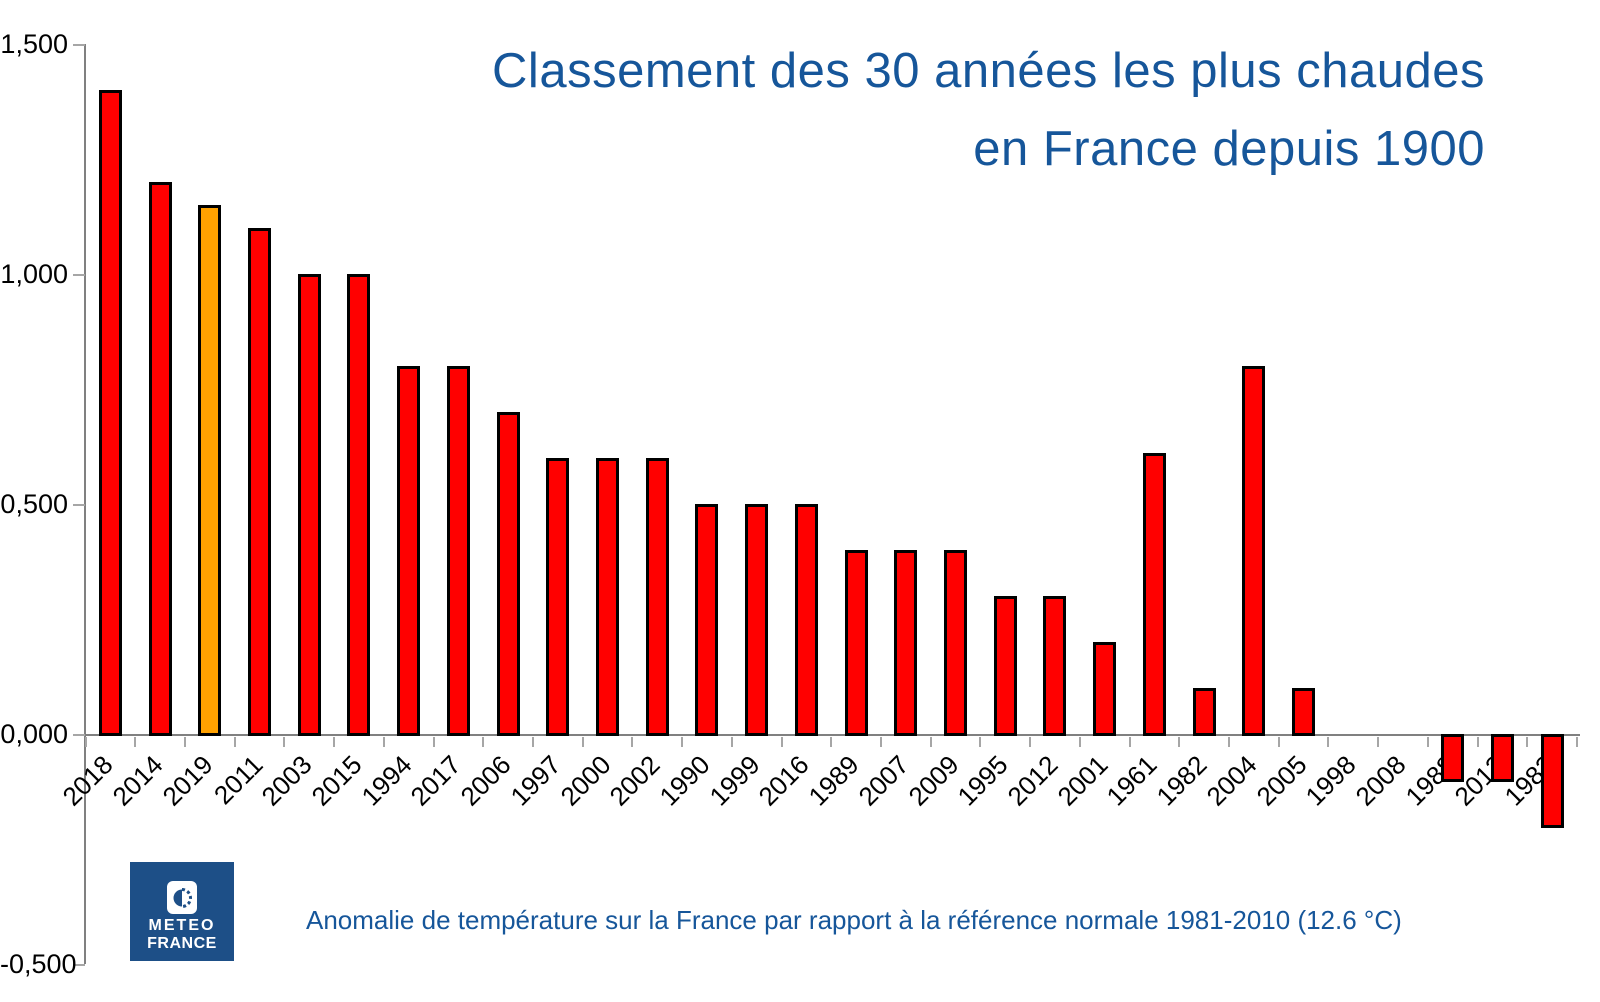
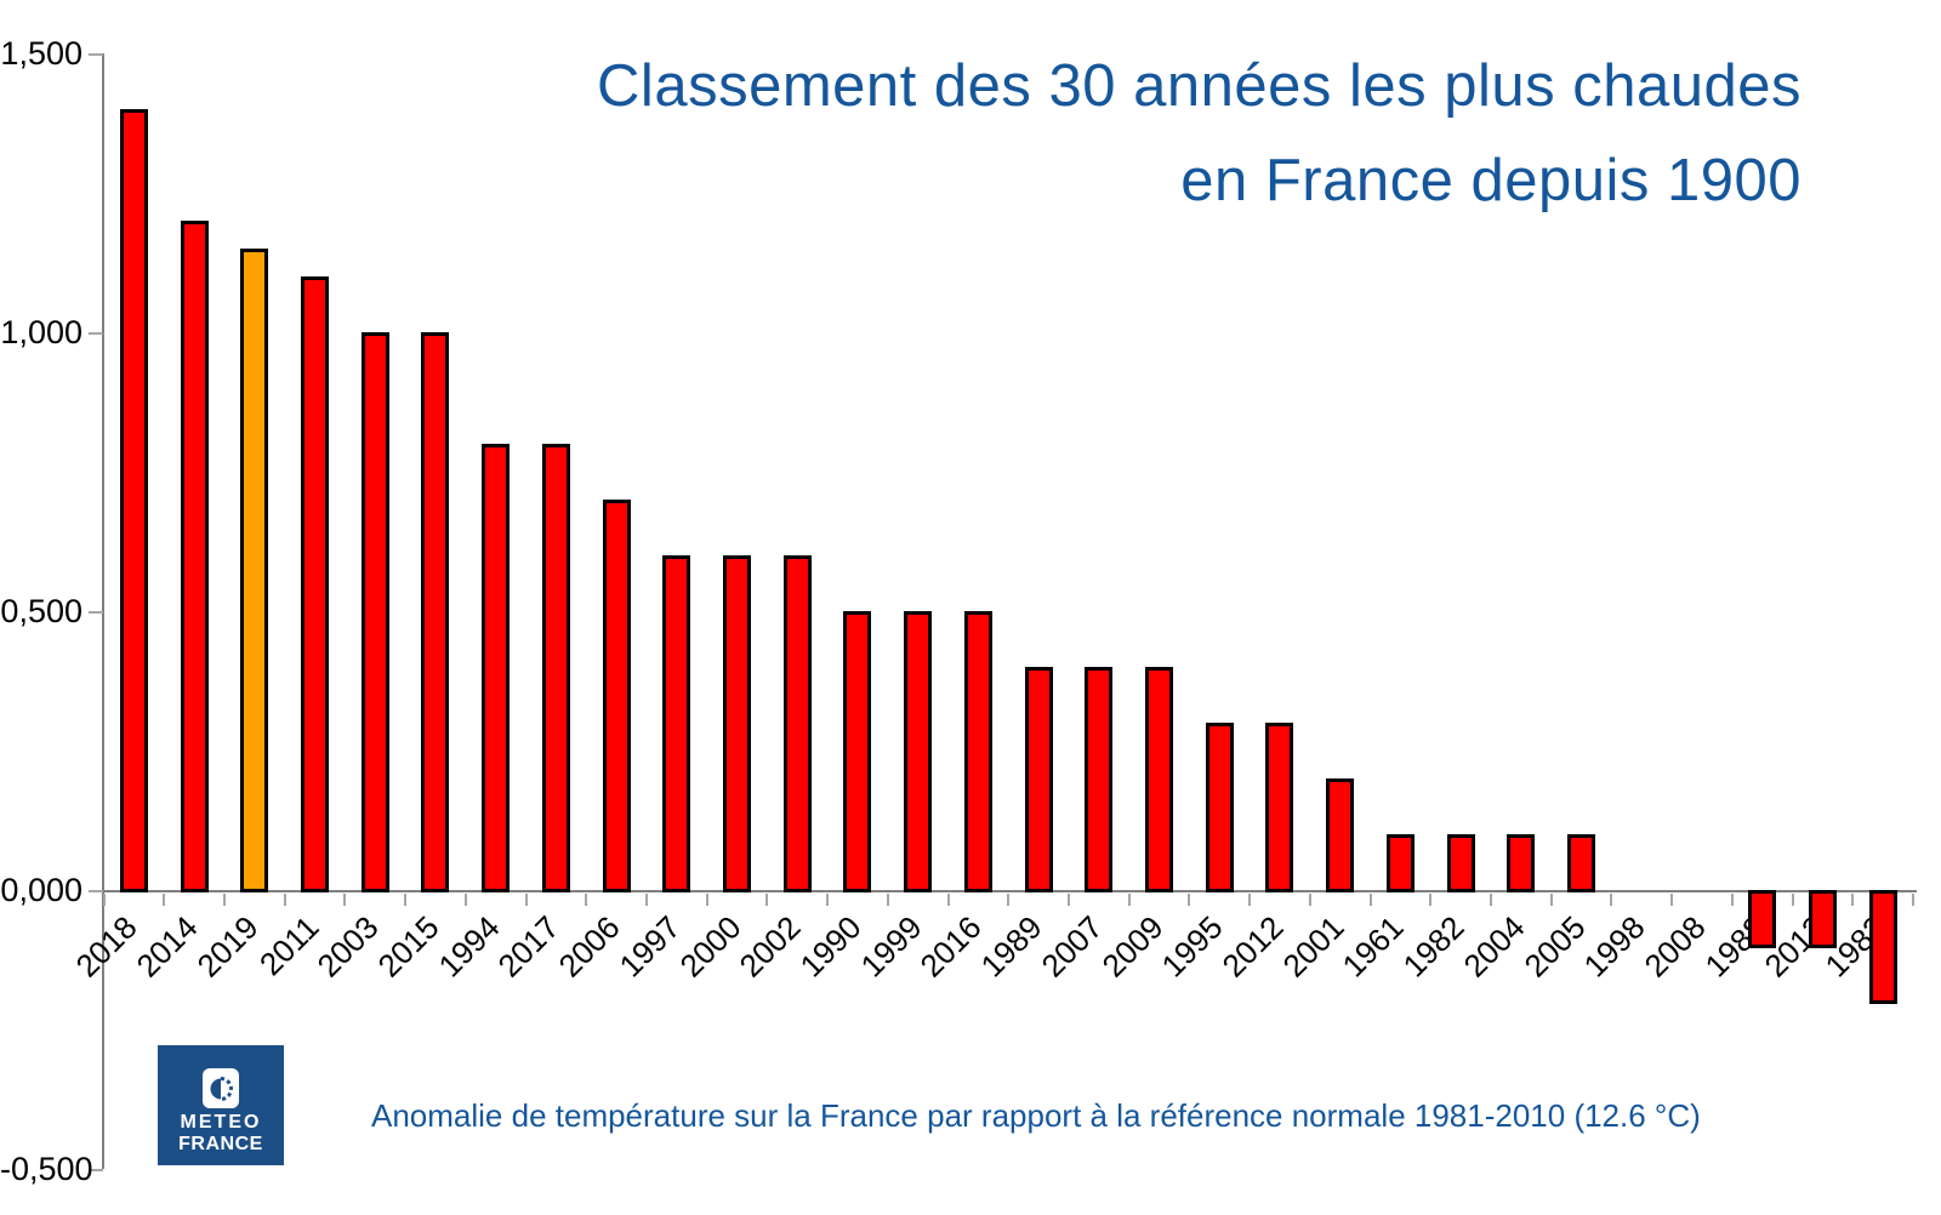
1961: 0,61 -> 0,10
2004: 0,80 -> 0,10
